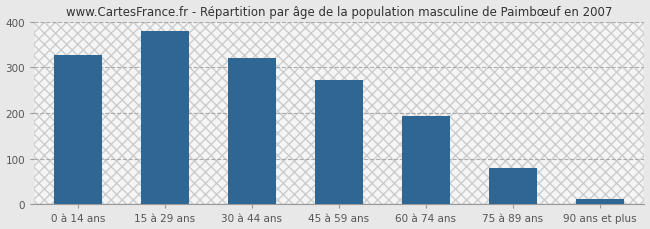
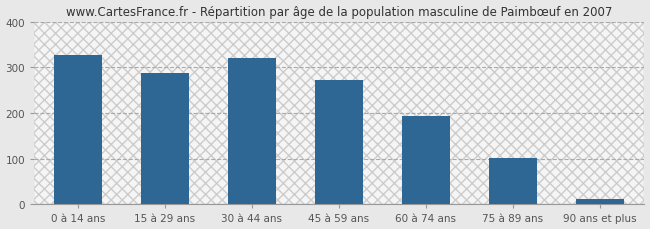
15 à 29 ans: 380 -> 288
75 à 89 ans: 80 -> 101
